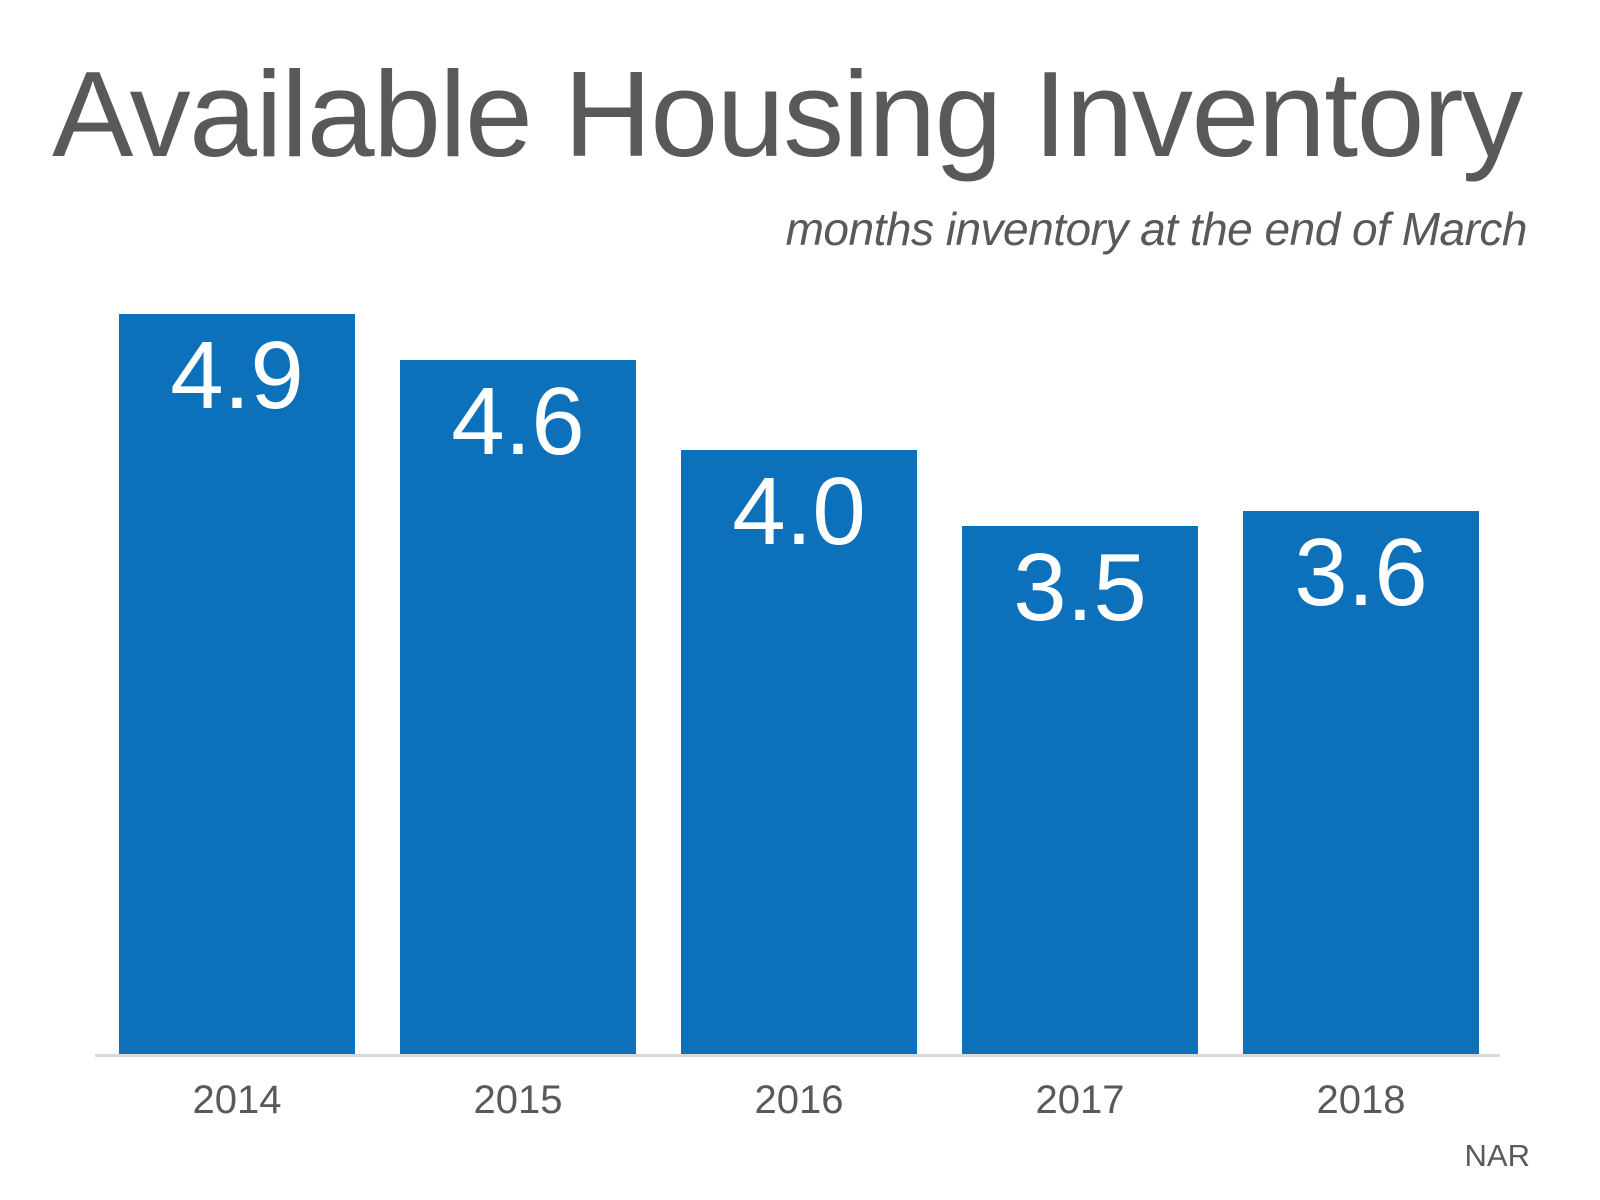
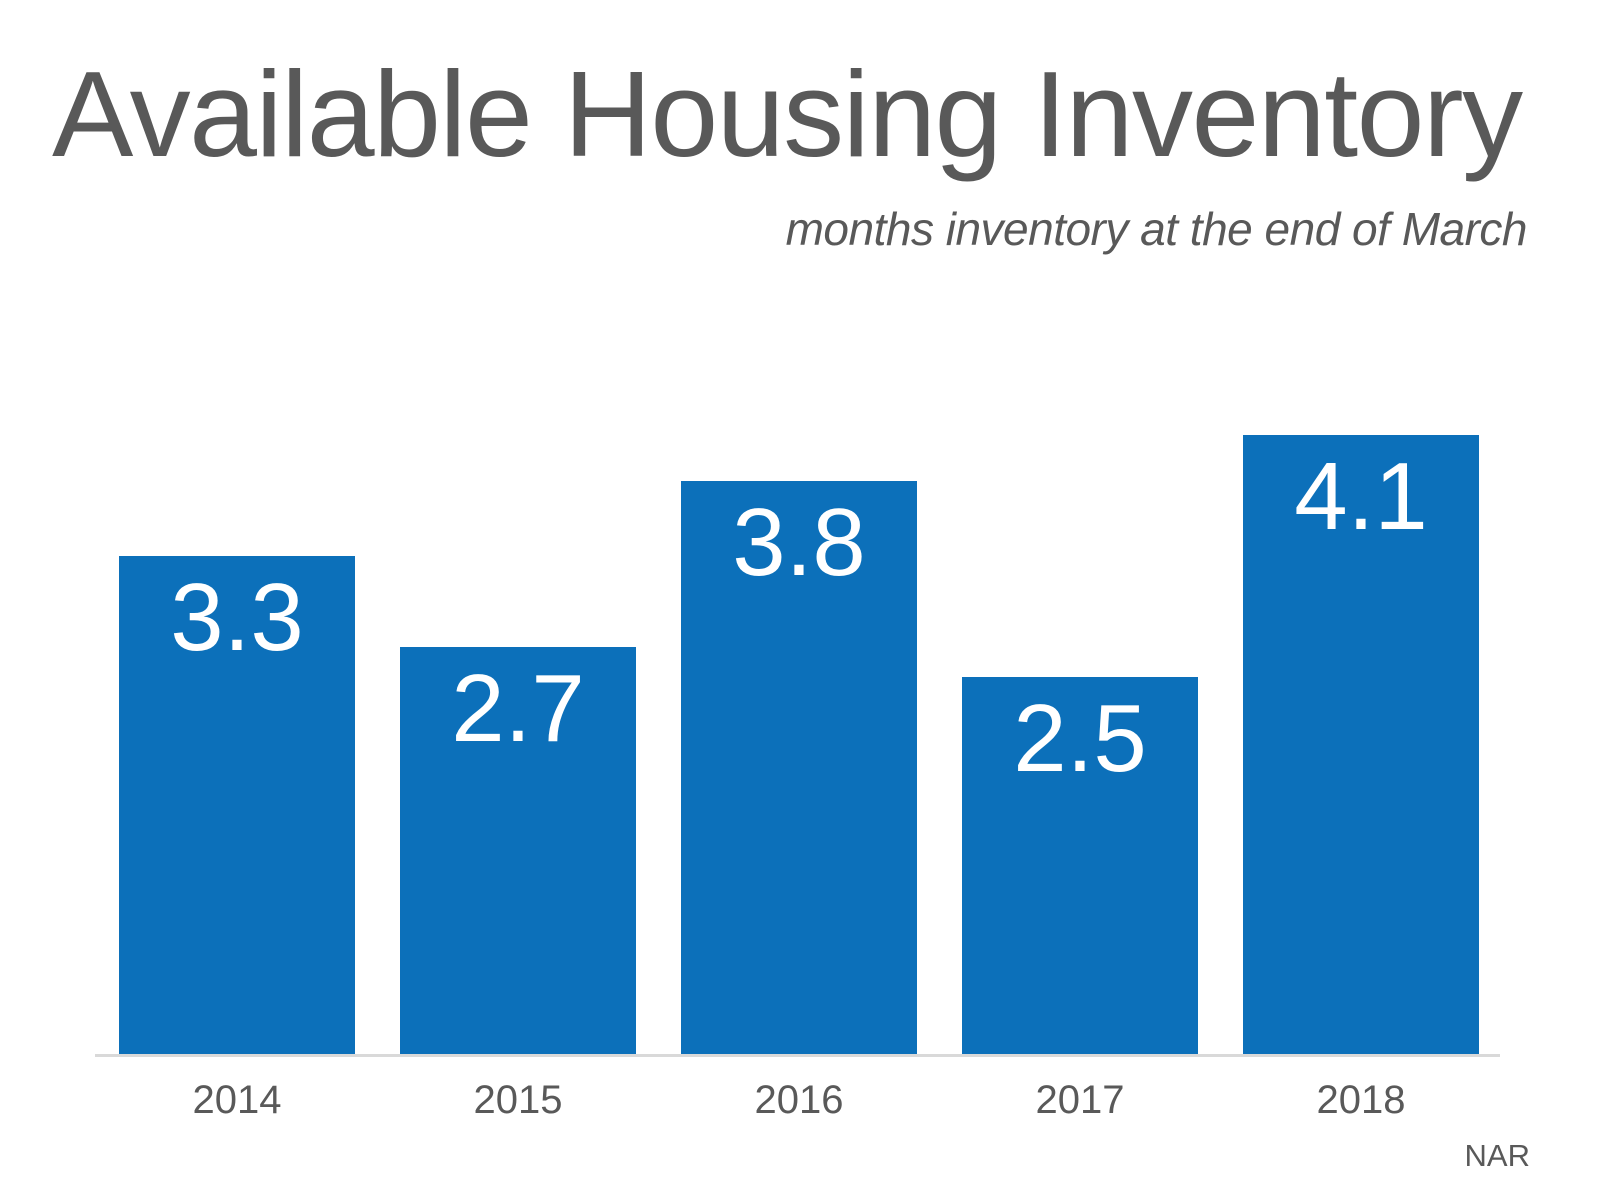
2014: 4.9 -> 3.3
2015: 4.6 -> 2.7
2016: 4.0 -> 3.8
2017: 3.5 -> 2.5
2018: 3.6 -> 4.1
